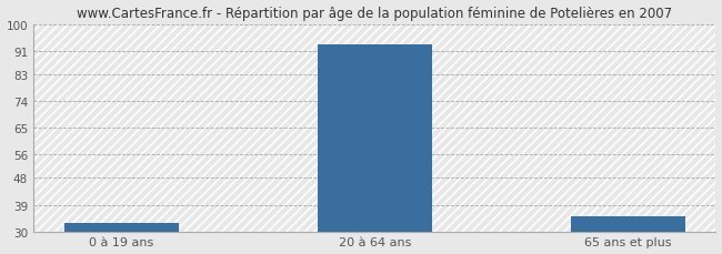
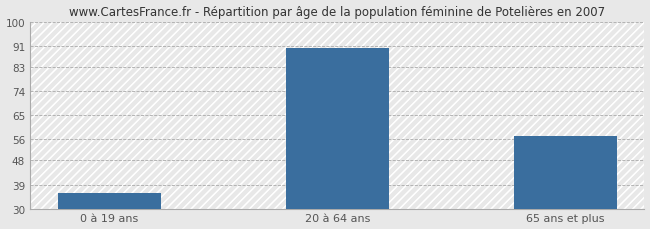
0 à 19 ans: 33 -> 36
20 à 64 ans: 93 -> 90
65 ans et plus: 35 -> 57
